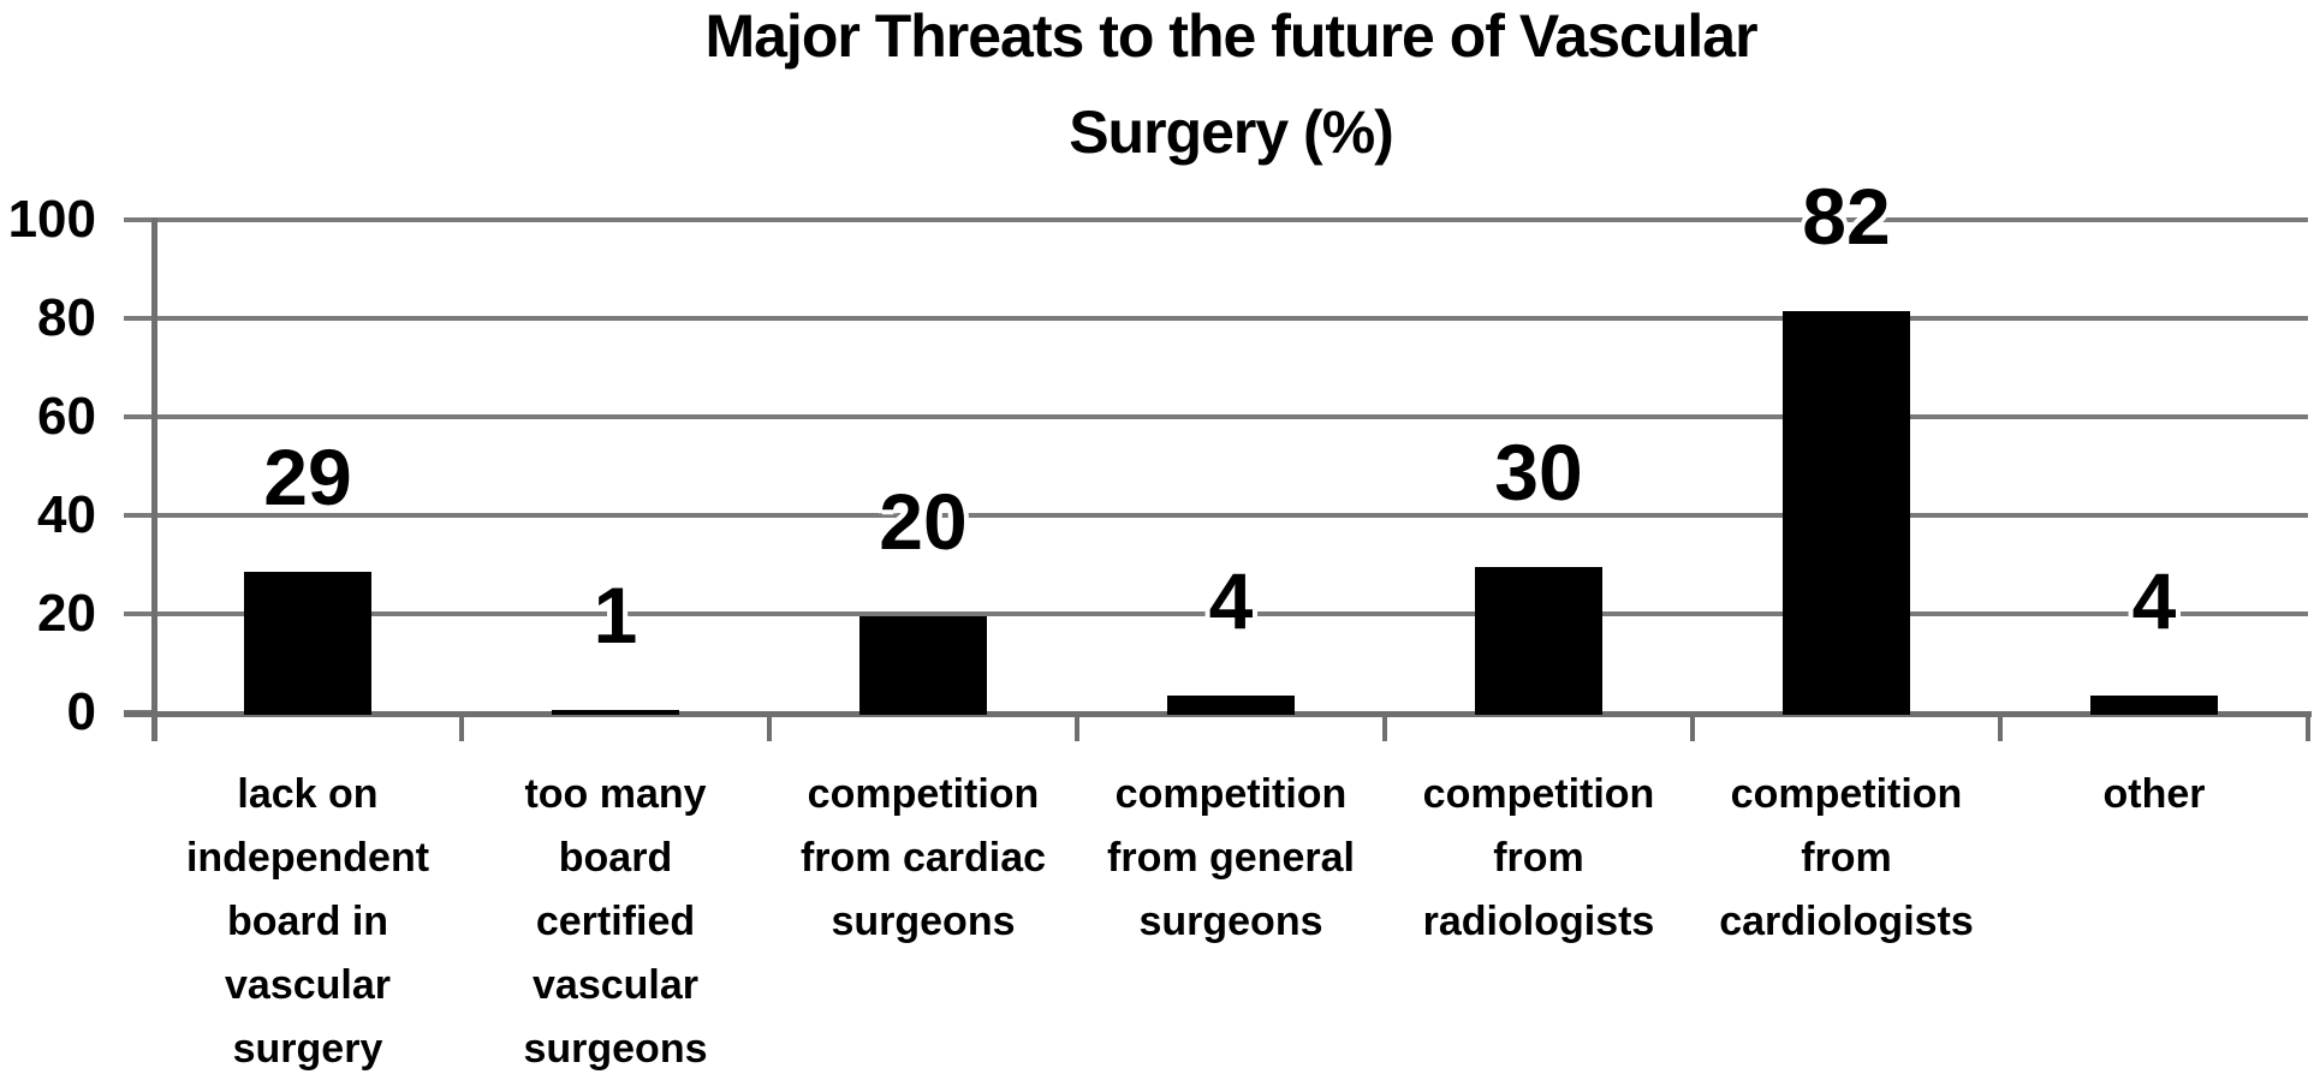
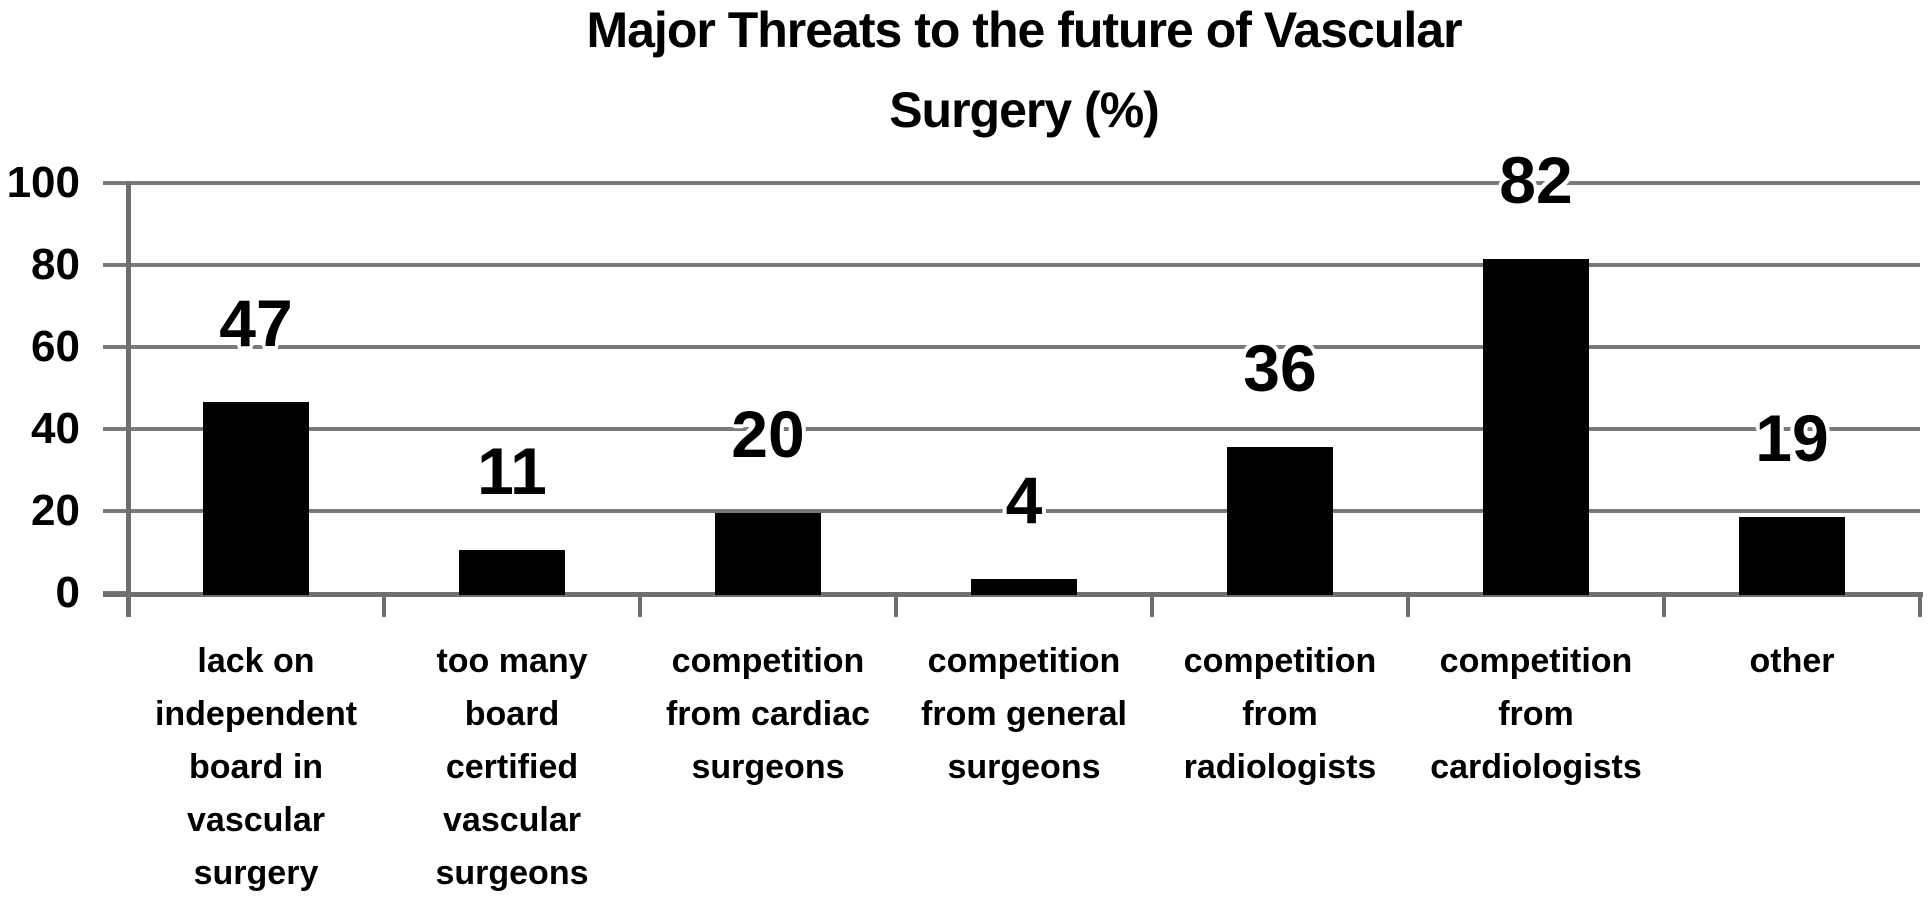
lack on independent board in vascular surgery: 29 -> 47
too many board certified vascular surgeons: 1 -> 11
competition from radiologists: 30 -> 36
other: 4 -> 19
